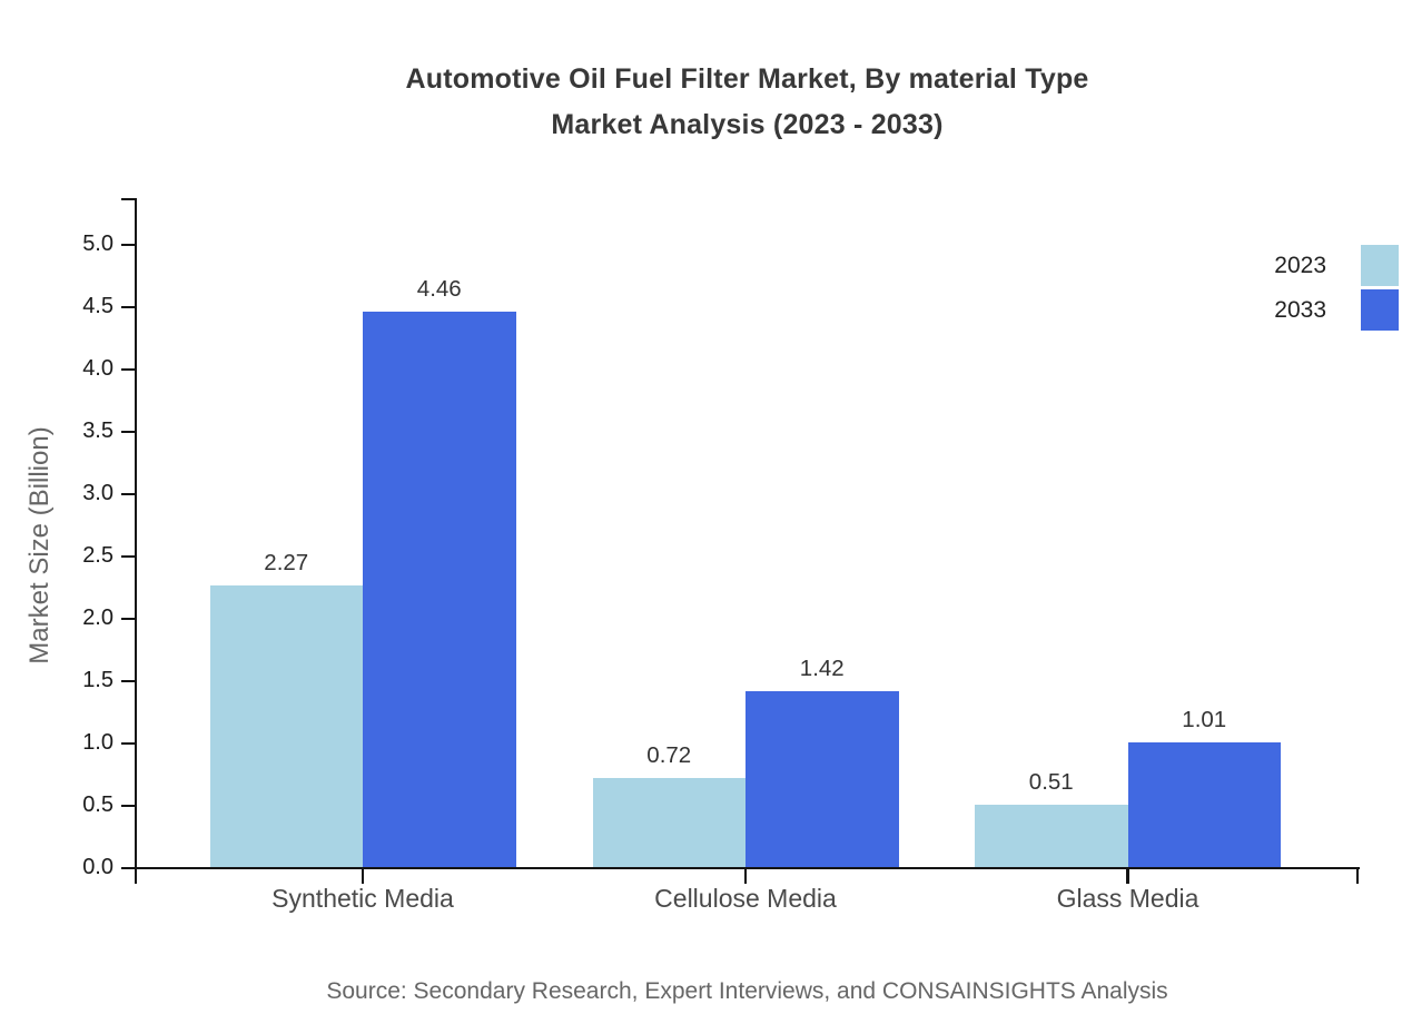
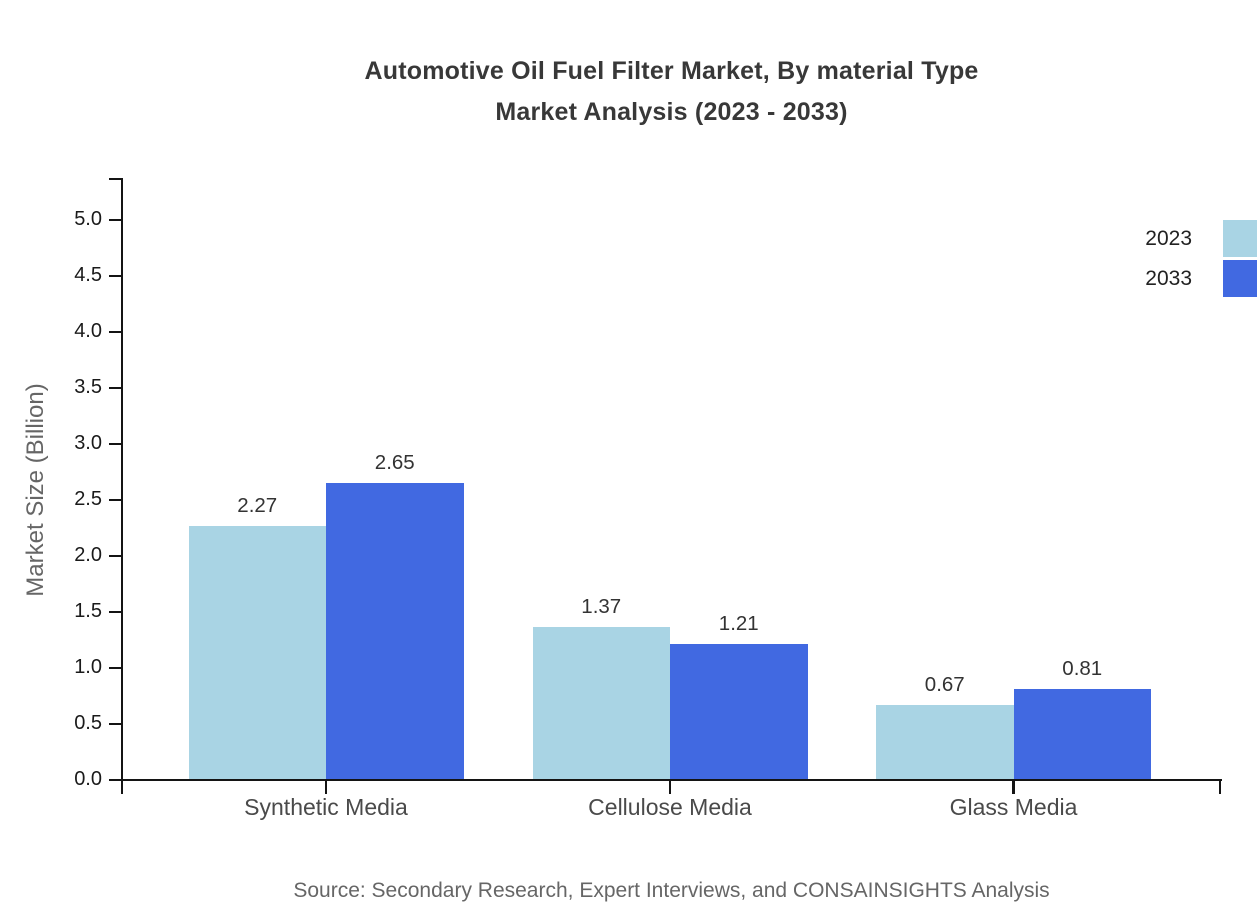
2033/Synthetic Media: 4.46 -> 2.65
2023/Cellulose Media: 0.72 -> 1.37
2033/Cellulose Media: 1.42 -> 1.21
2023/Glass Media: 0.51 -> 0.67
2033/Glass Media: 1.01 -> 0.81
